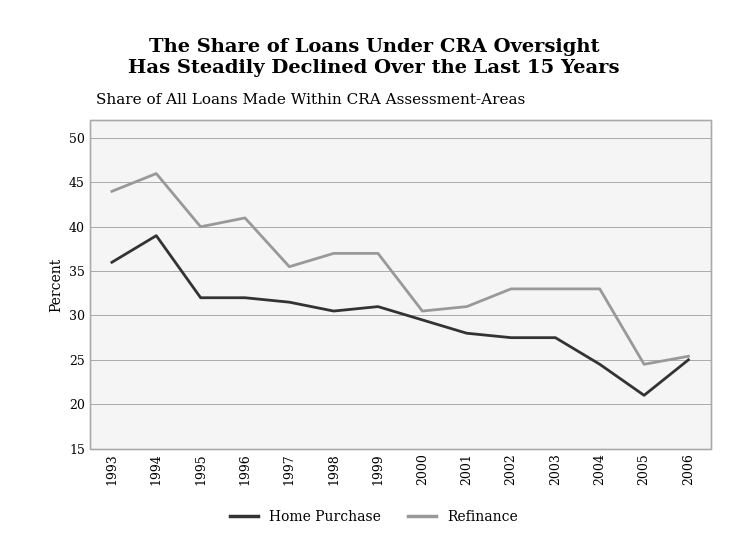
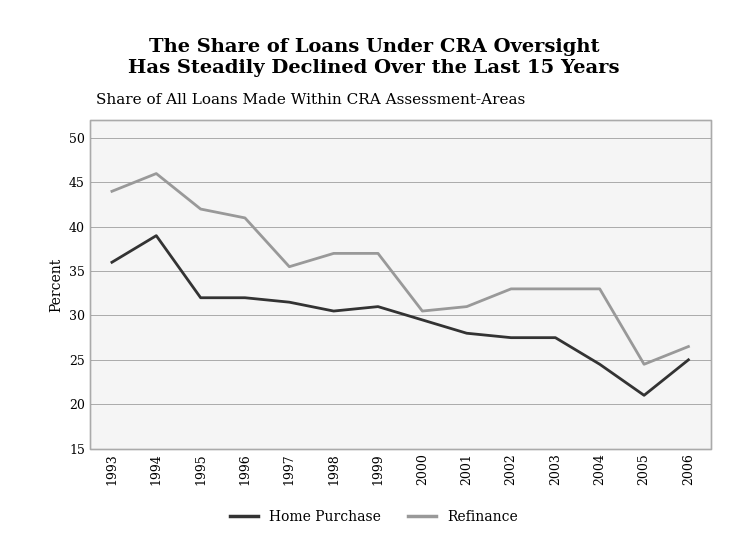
Refinance/1995: 40.0 -> 42.0
Refinance/2006: 25.4 -> 26.5
